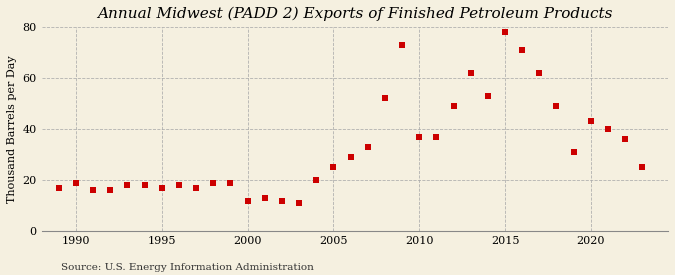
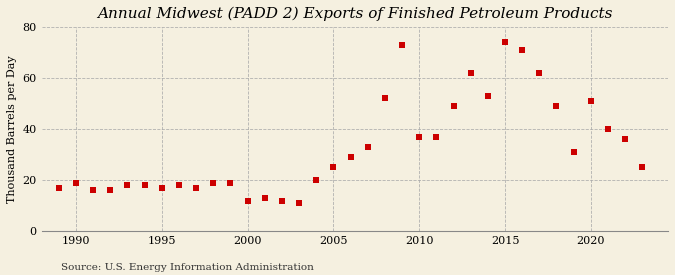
2015: 78 -> 74
2020: 43 -> 51
